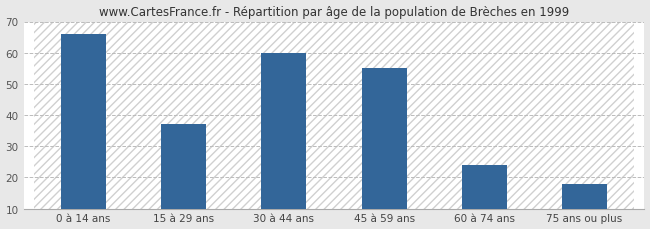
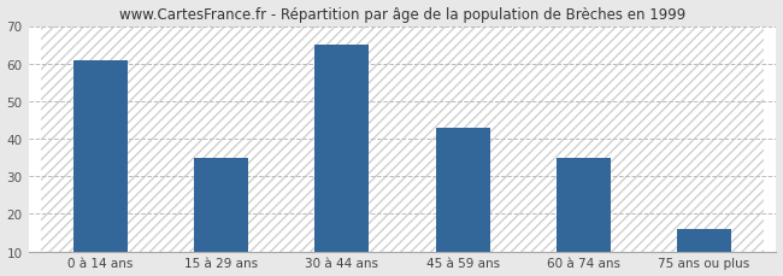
0 à 14 ans: 66 -> 61
15 à 29 ans: 37 -> 35
30 à 44 ans: 60 -> 65
45 à 59 ans: 55 -> 43
60 à 74 ans: 24 -> 35
75 ans ou plus: 18 -> 16
